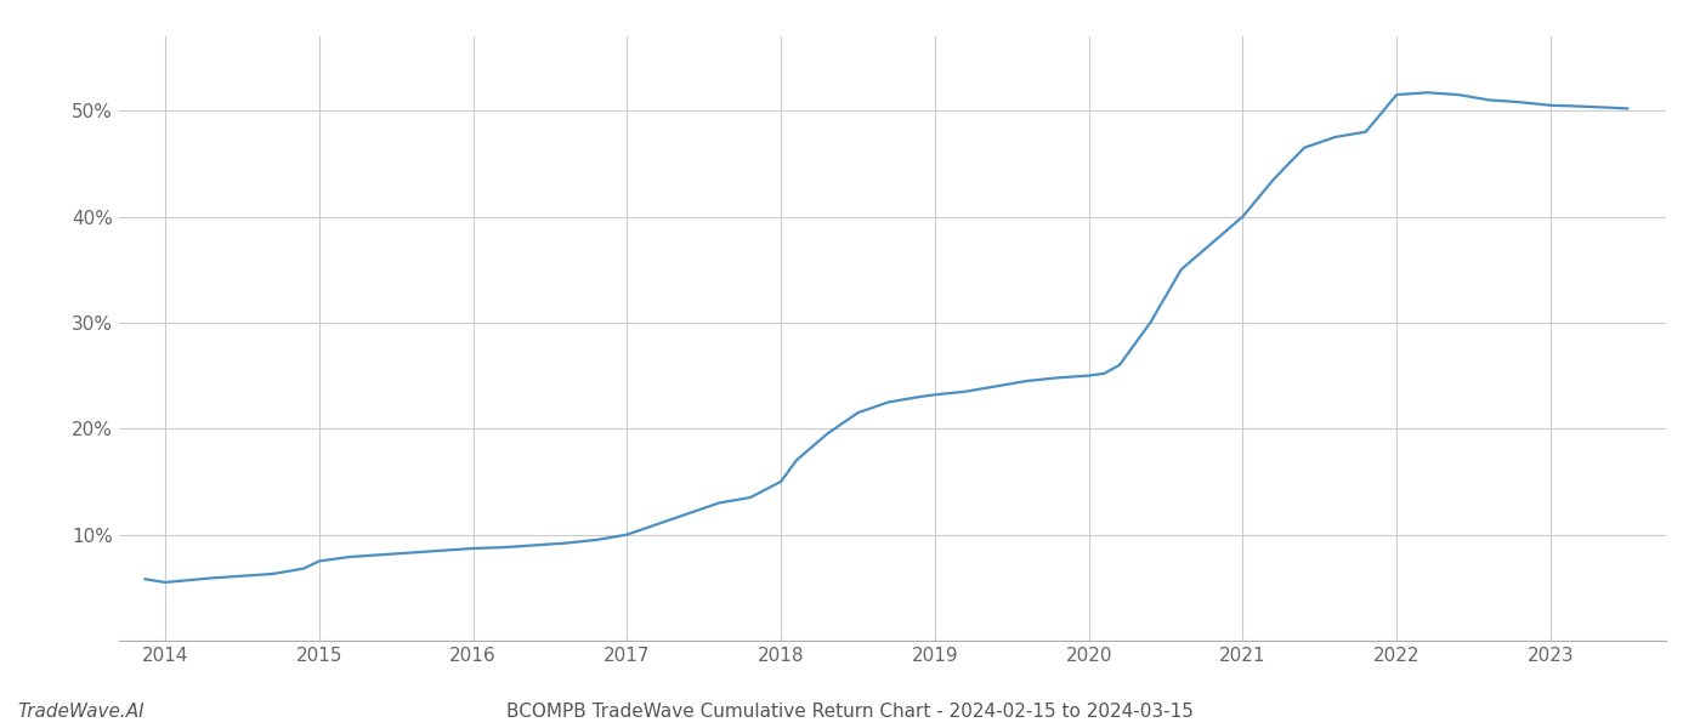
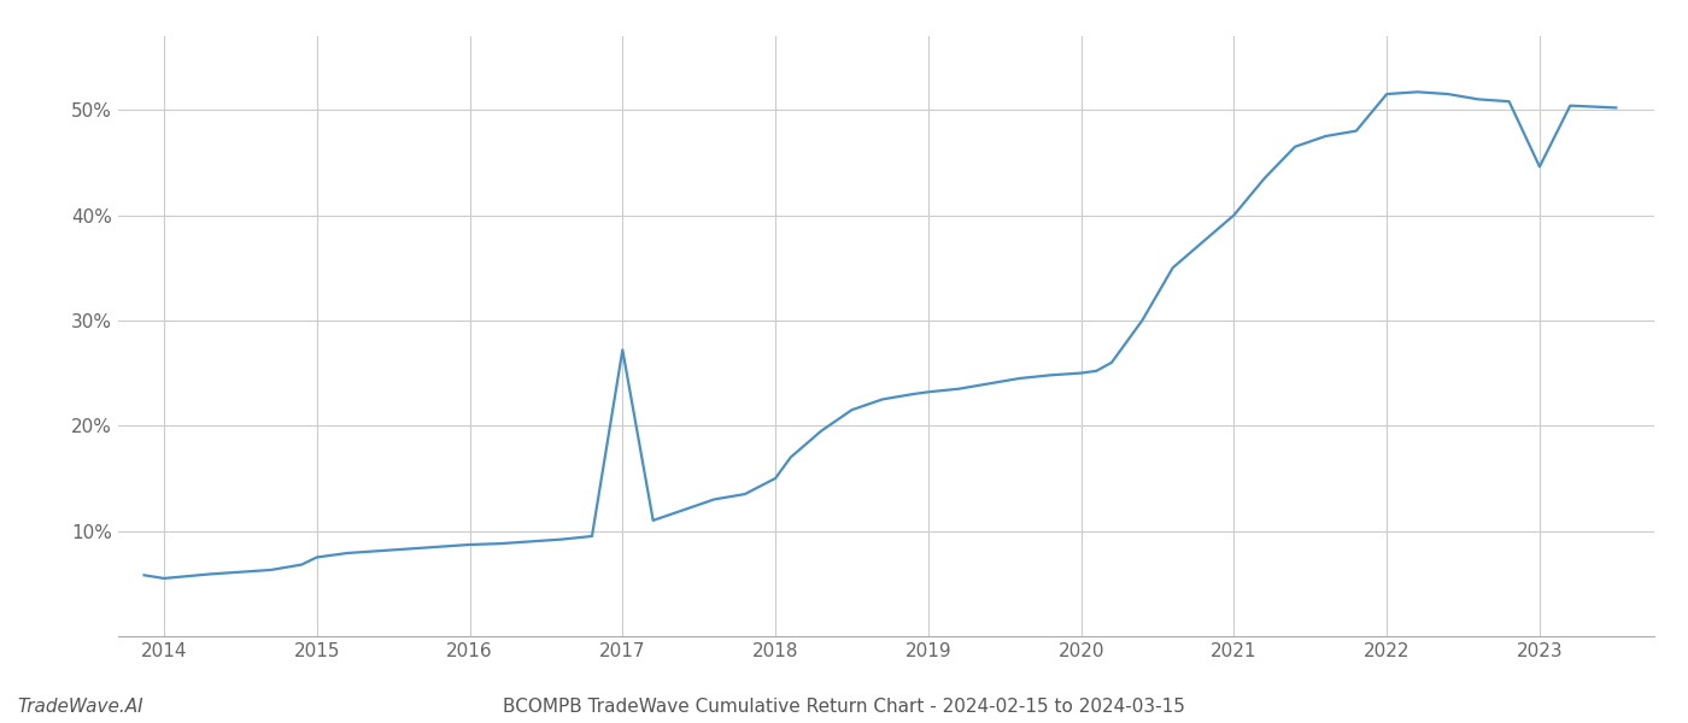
2017: 10.0% -> 27.2%
2023: 50.5% -> 44.6%
